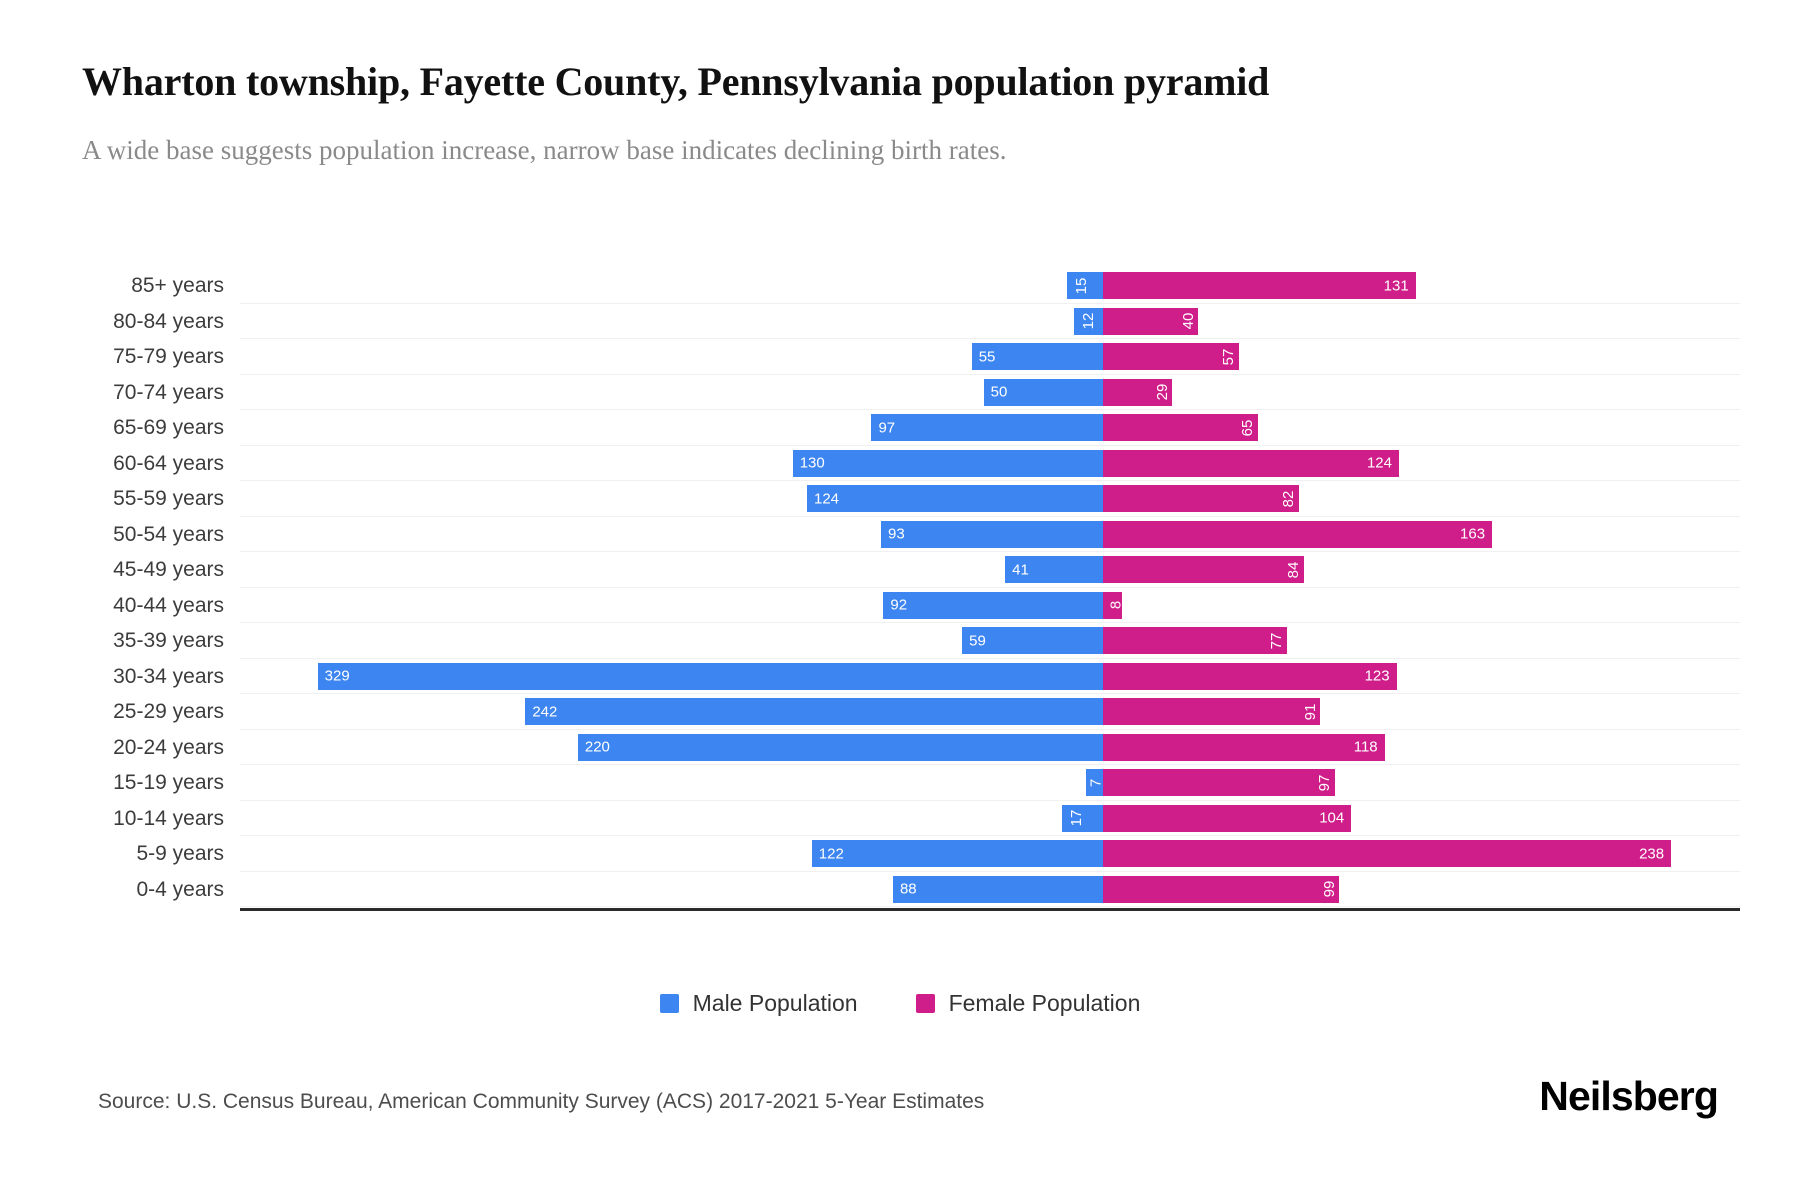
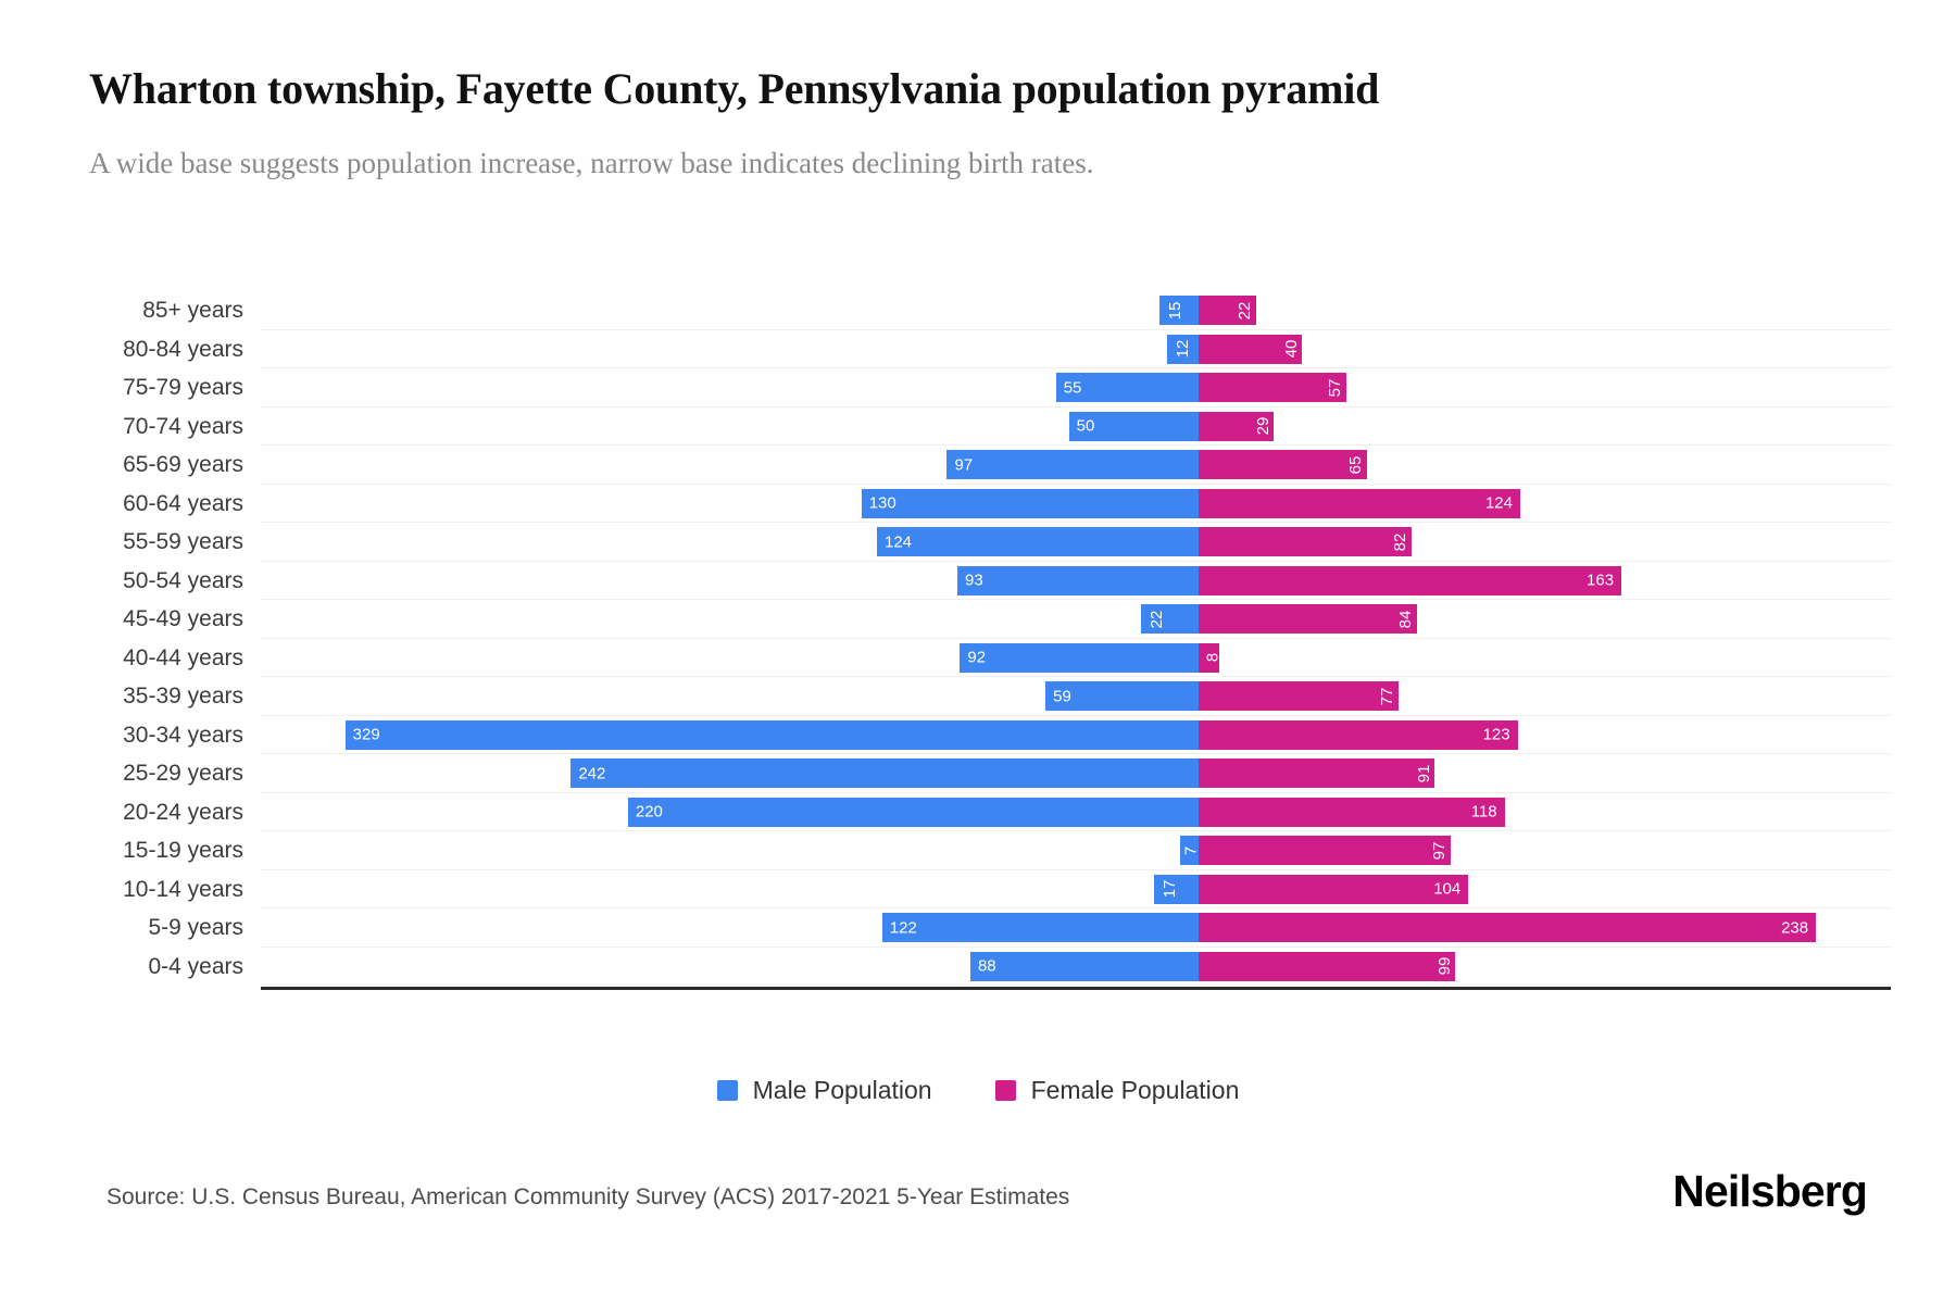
Female Population/85+ years: 131 -> 22
Male Population/45-49 years: 41 -> 22
